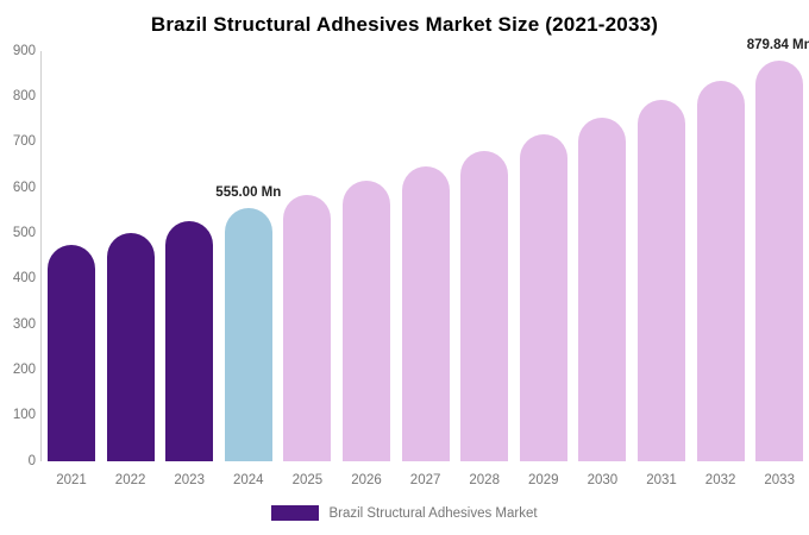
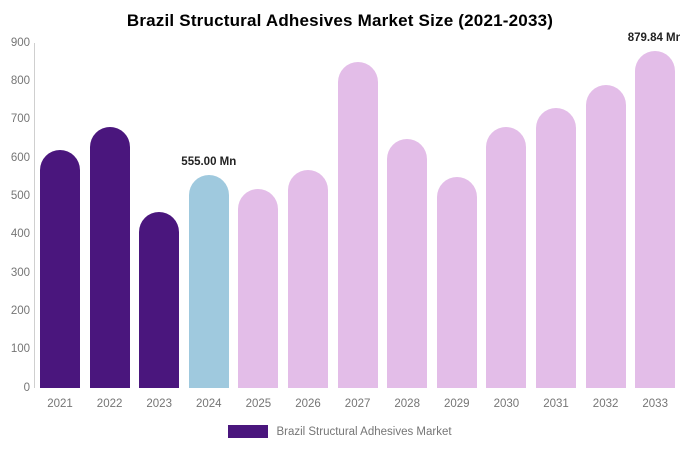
2021: 480 -> 620
2022: 500 -> 680
2023: 530 -> 460
2025: 580 -> 520
2026: 610 -> 570
2027: 650 -> 850
2028: 680 -> 650
2029: 720 -> 550
2030: 750 -> 680
2031: 790 -> 730
2032: 840 -> 790
